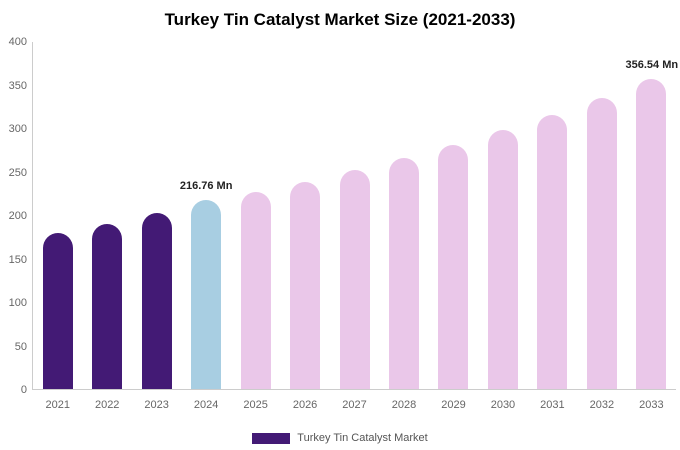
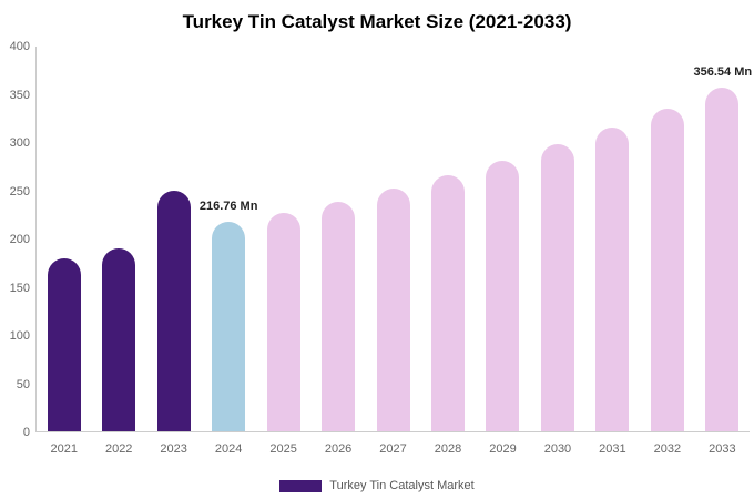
2023: 200 -> 250
